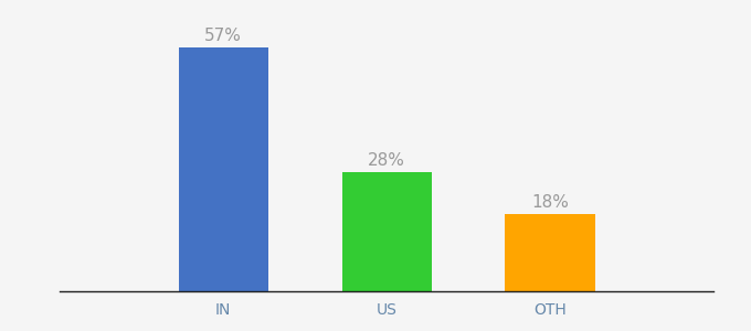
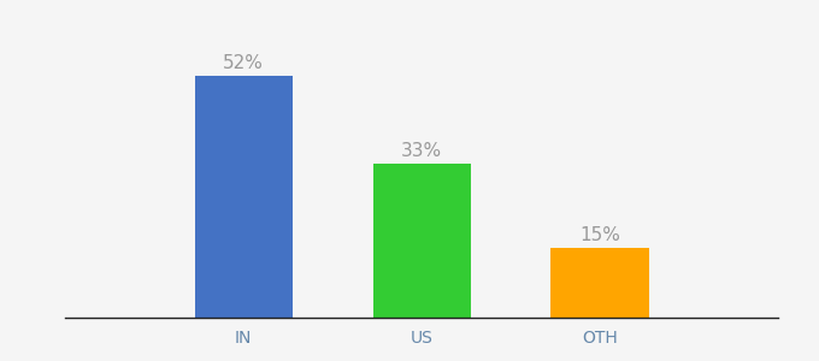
IN: 57% -> 52%
US: 28% -> 33%
OTH: 18% -> 15%
